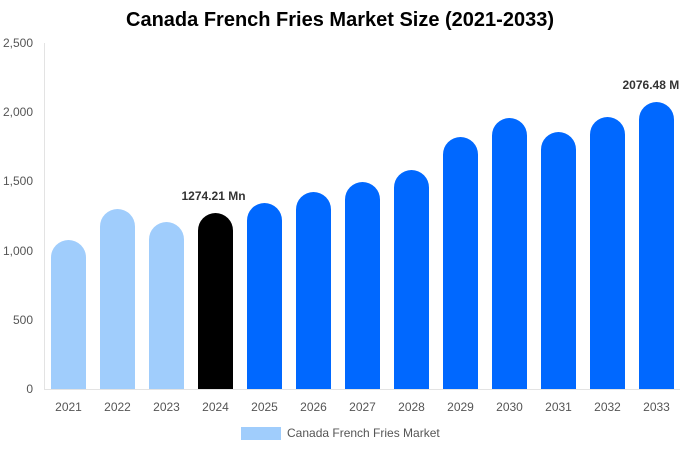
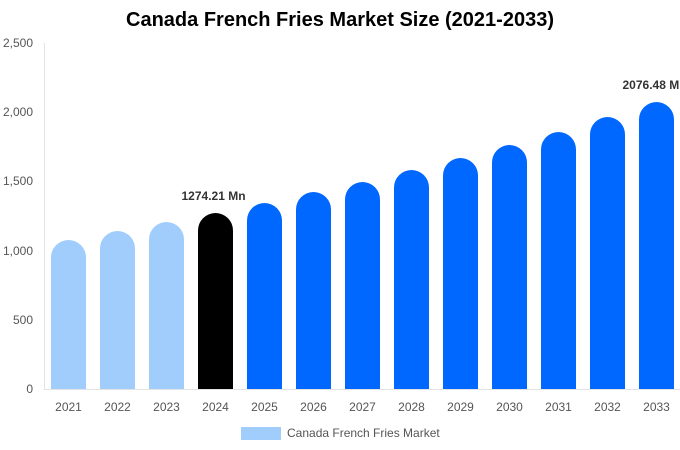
2022: 1300 -> 1140
2029: 1820 -> 1670
2030: 1960 -> 1760
